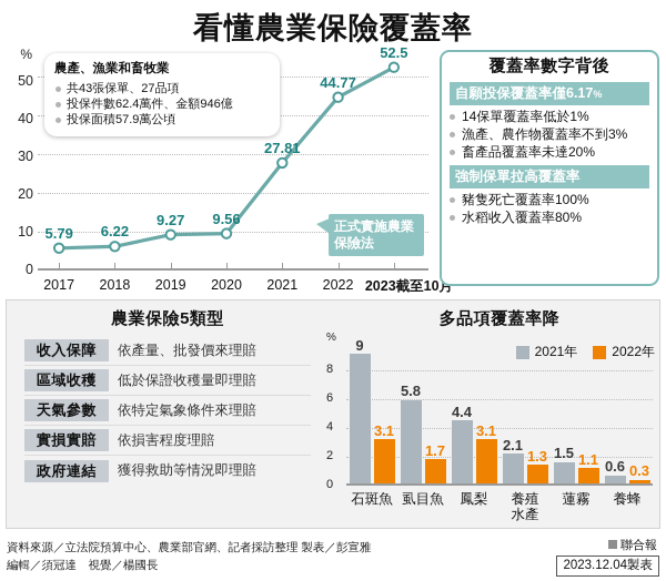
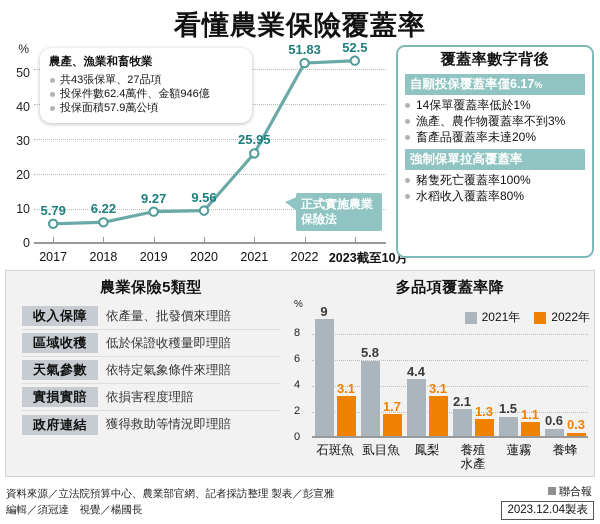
看懂農業保險覆蓋率/2021: 27.81 -> 25.95
看懂農業保險覆蓋率/2022: 44.77 -> 51.83
